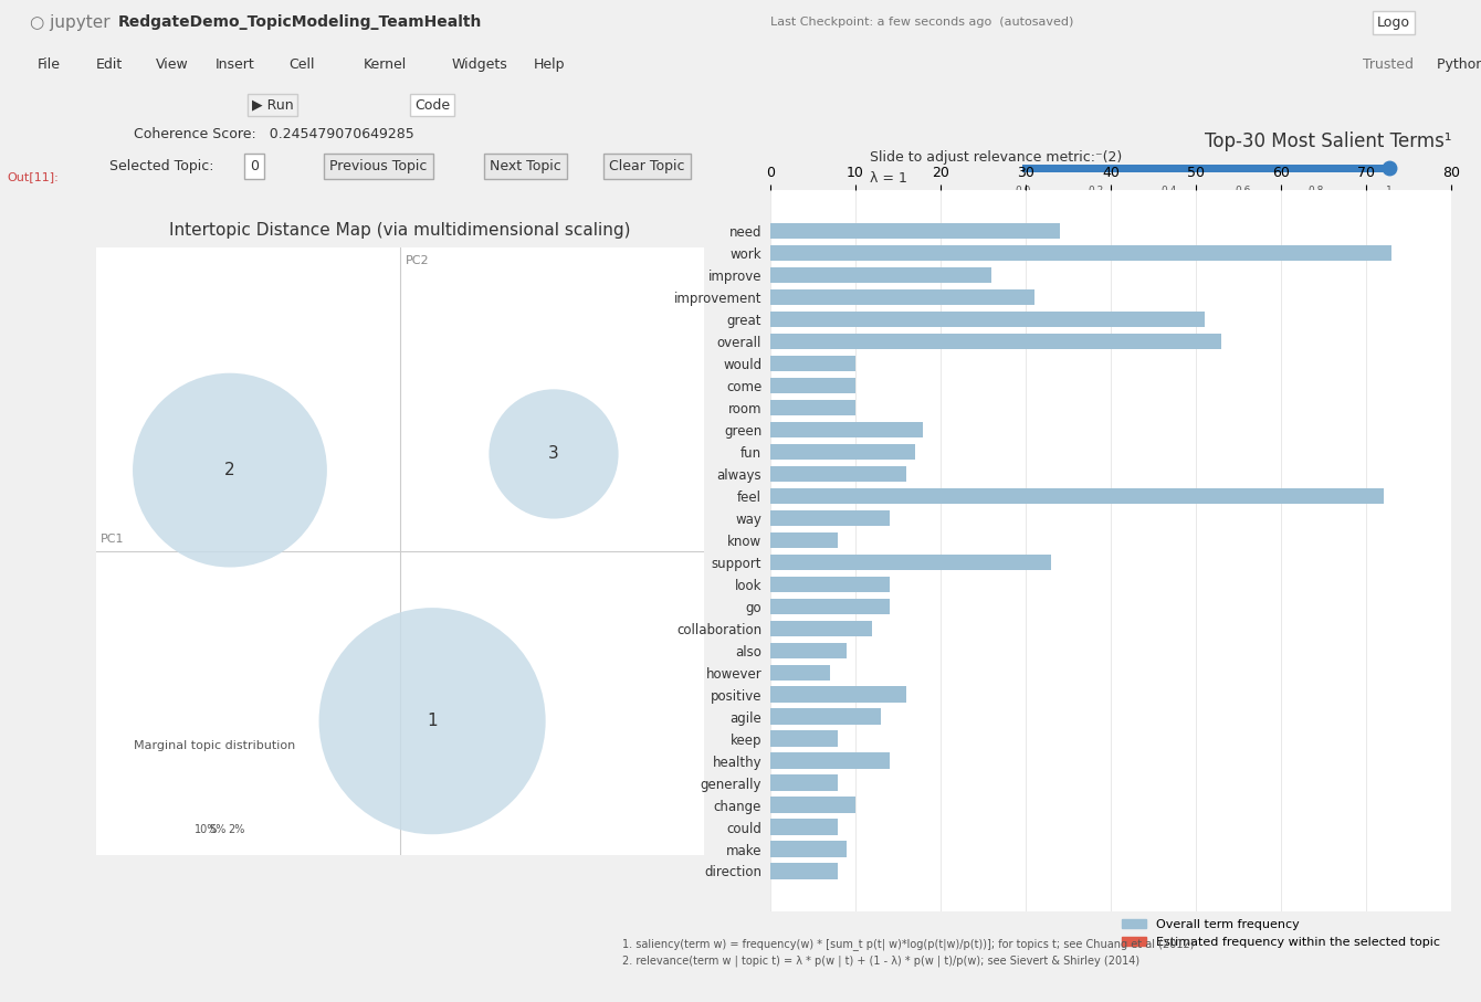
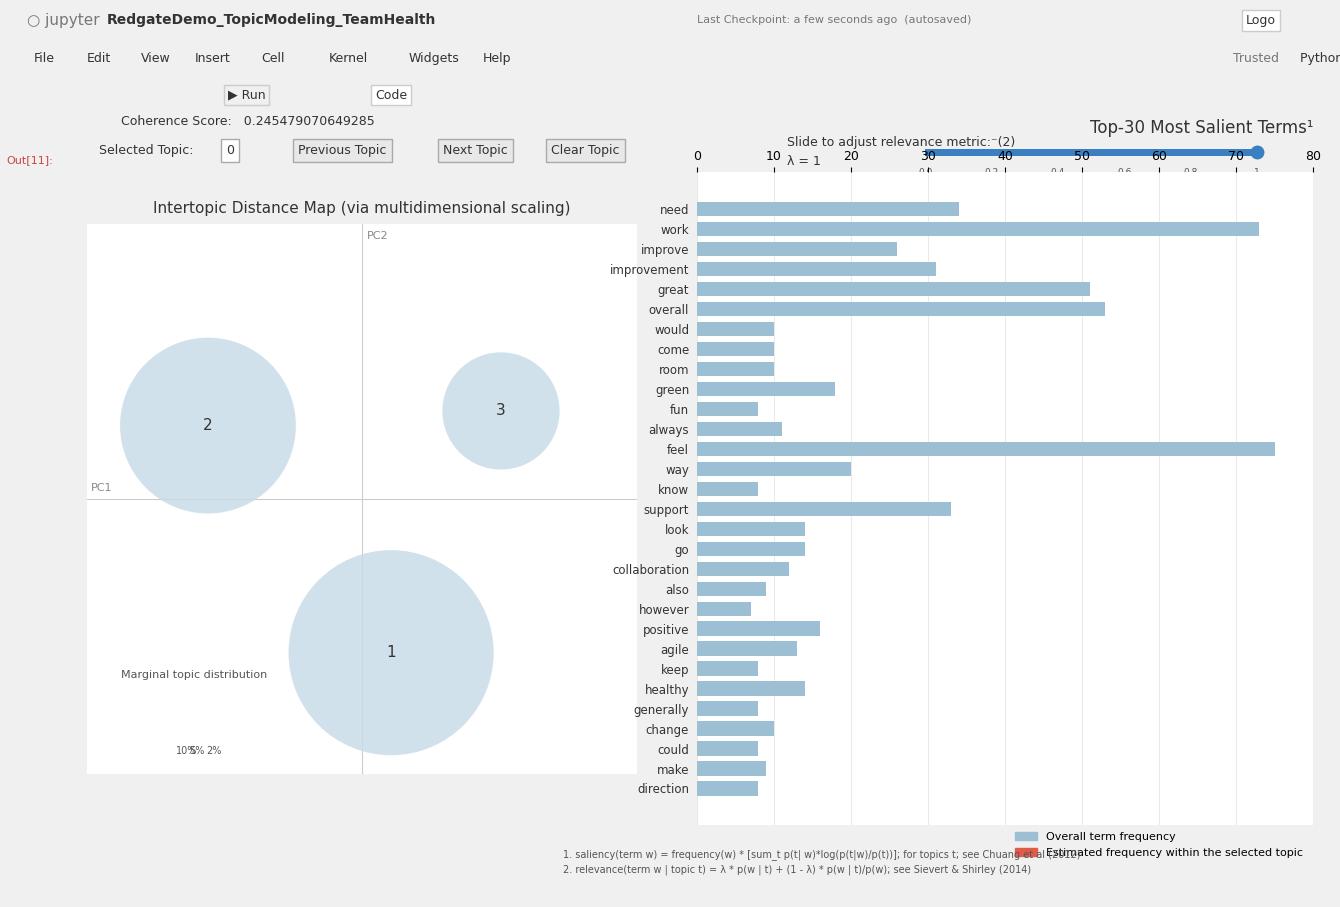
fun: 17 -> 8
always: 16 -> 11
feel: 72 -> 75
way: 14 -> 20
